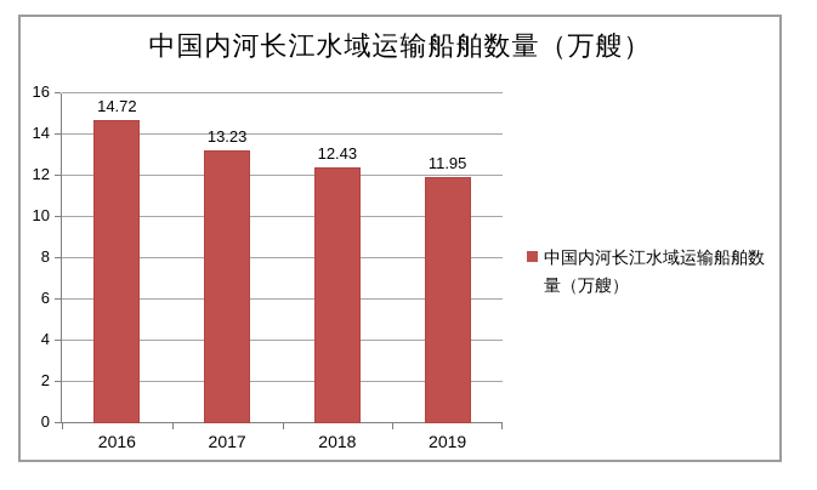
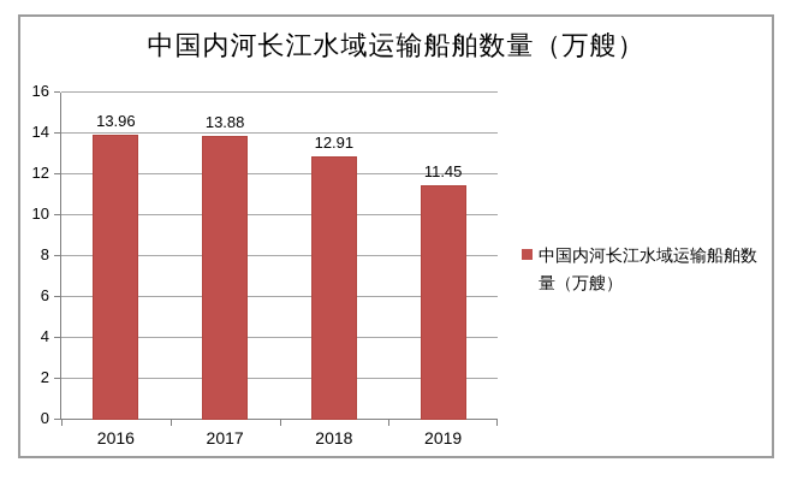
2016: 14.72 -> 13.96
2017: 13.23 -> 13.88
2018: 12.43 -> 12.91
2019: 11.95 -> 11.45
